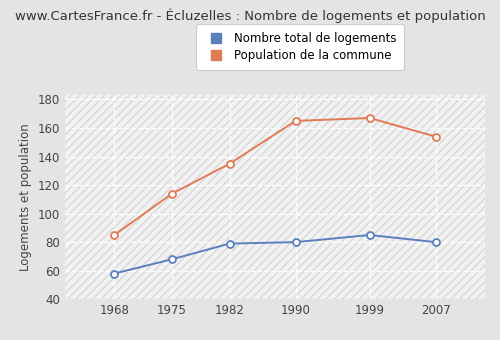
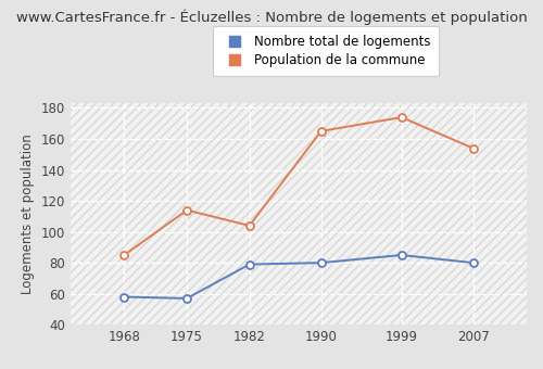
Nombre total de logements/1975: 68 -> 57
Population de la commune/1982: 135 -> 104
Population de la commune/1999: 167 -> 174
